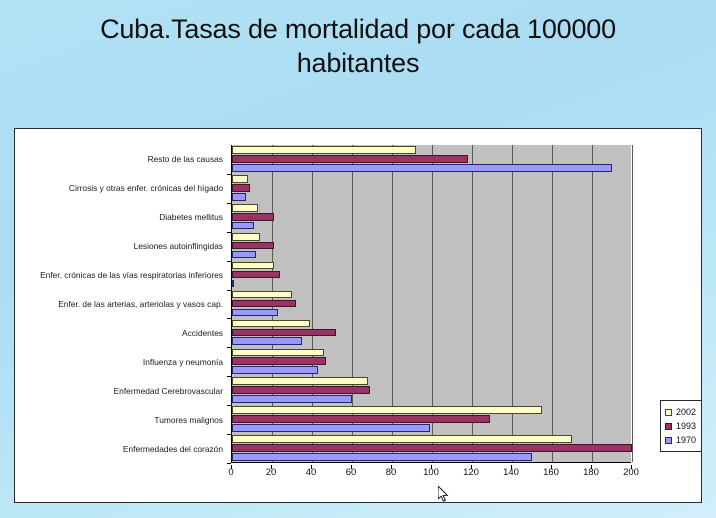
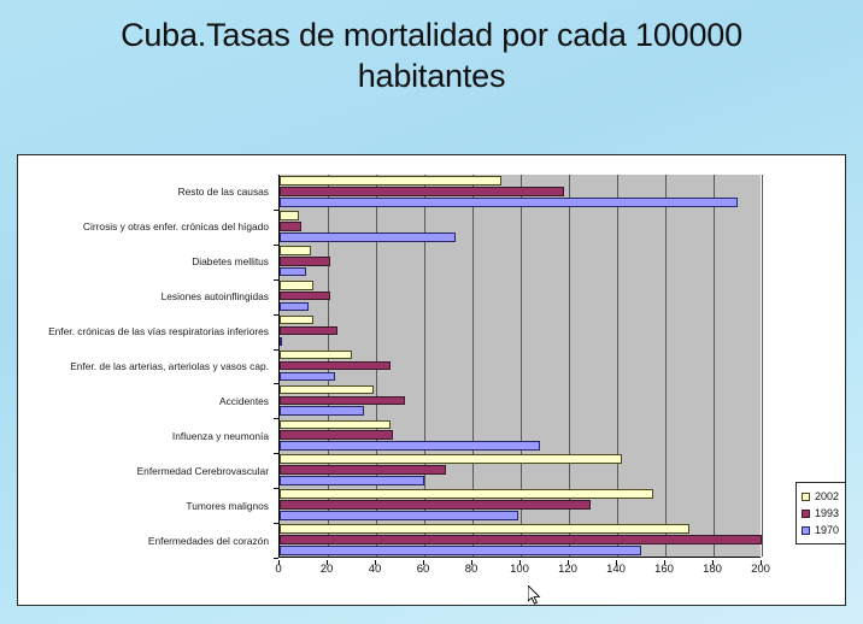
1970/Cirrosis y otras enfer. crónicas del hígado: 7 -> 73
2002/Enfer. crónicas de las vías respiratorias inferiores: 21 -> 14
1993/Enfer. de las arterias, arteriolas y vasos cap.: 32 -> 46
1970/Influenza y neumonía: 43 -> 108
2002/Enfermedad Cerebrovascular: 68 -> 142
